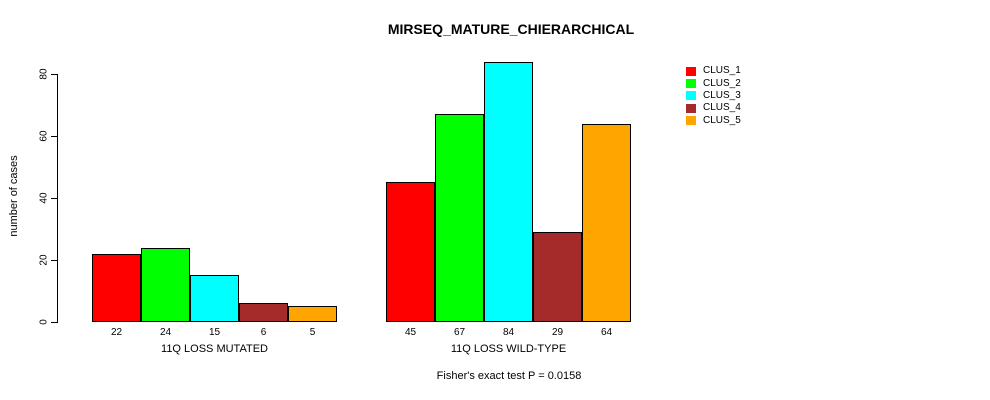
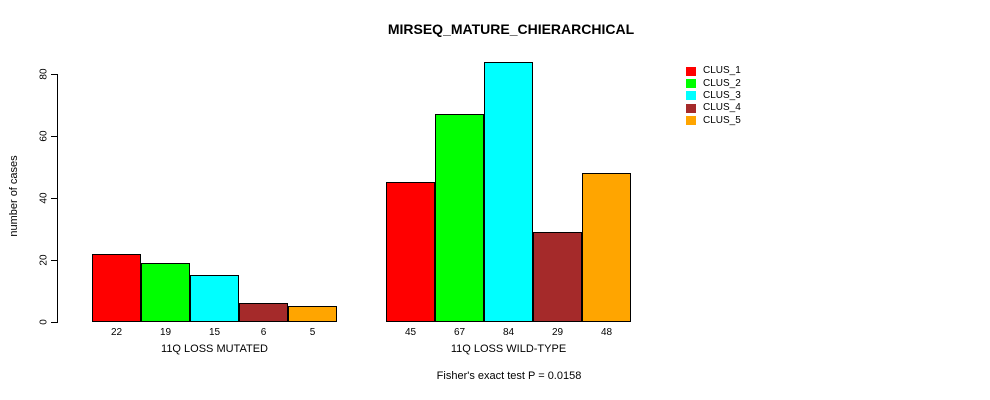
CLUS_2/11Q LOSS MUTATED: 24 -> 19
CLUS_5/11Q LOSS WILD-TYPE: 64 -> 48
